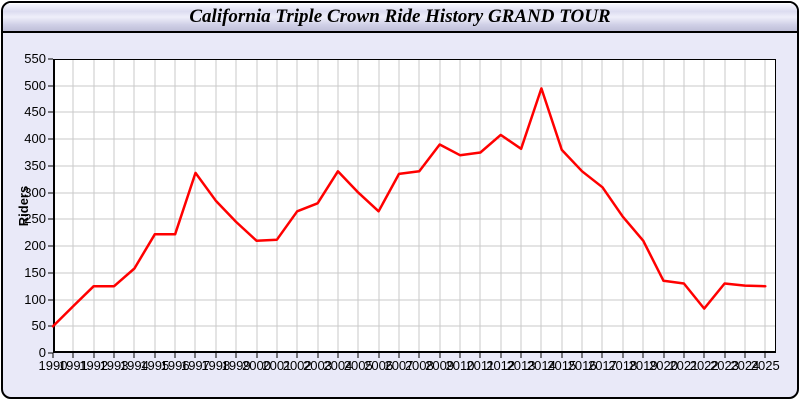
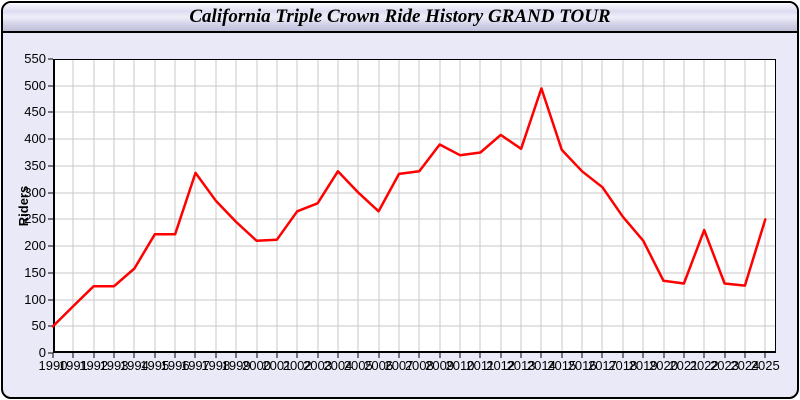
2022: 80 -> 230
2025: 120 -> 250
